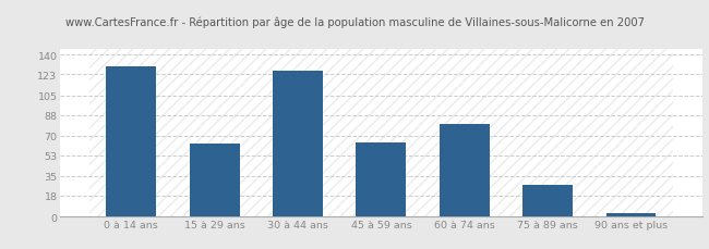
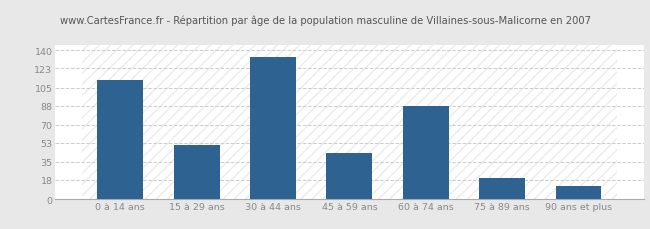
0 à 14 ans: 130 -> 112
15 à 29 ans: 63 -> 51
30 à 44 ans: 126 -> 134
45 à 59 ans: 64 -> 43
60 à 74 ans: 80 -> 88
75 à 89 ans: 27 -> 20
90 ans et plus: 3 -> 12
